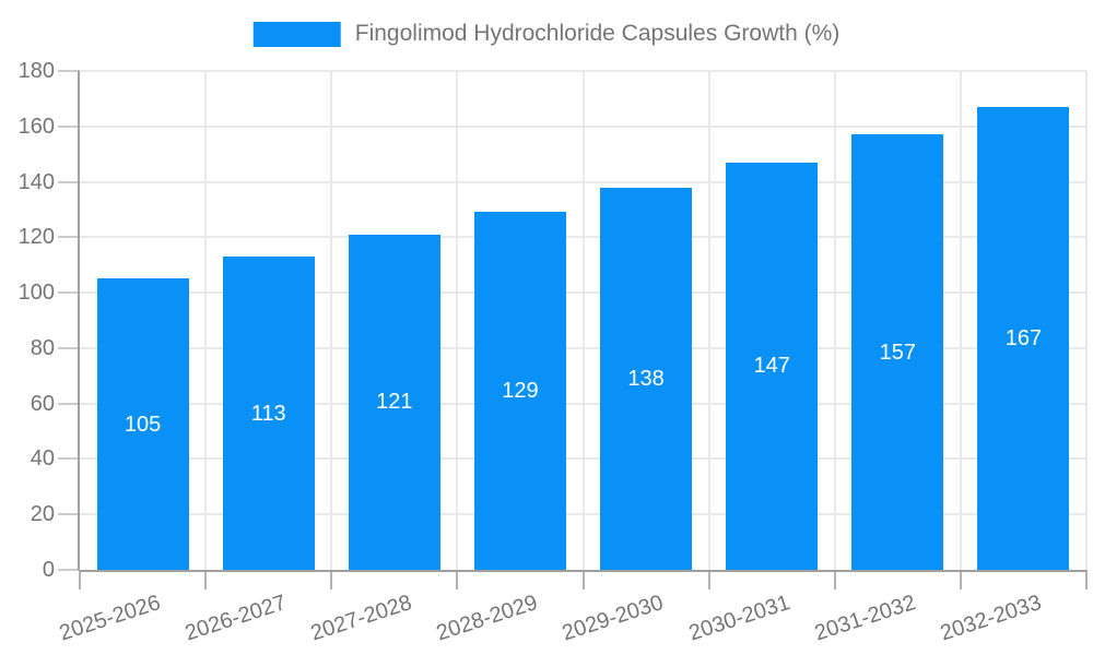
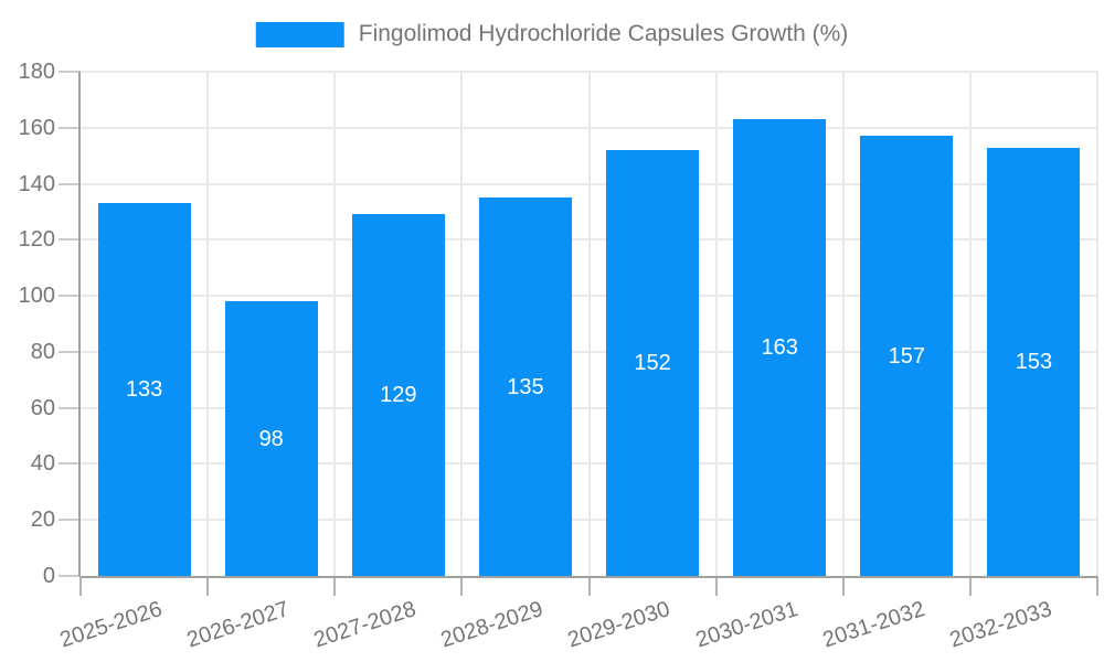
2025-2026: 105 -> 133
2026-2027: 113 -> 98
2027-2028: 121 -> 129
2028-2029: 129 -> 135
2029-2030: 138 -> 152
2030-2031: 147 -> 163
2032-2033: 167 -> 153
